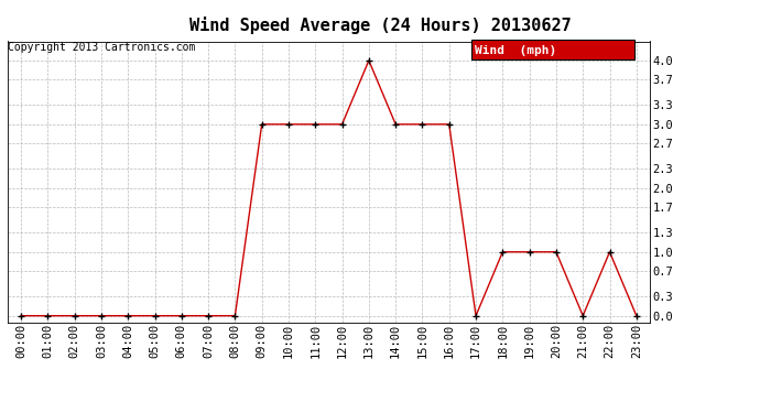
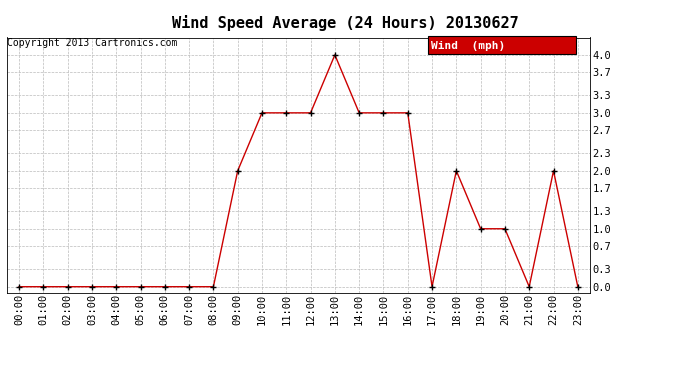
09:00: 3 -> 2
18:00: 1 -> 2
22:00: 1 -> 2
